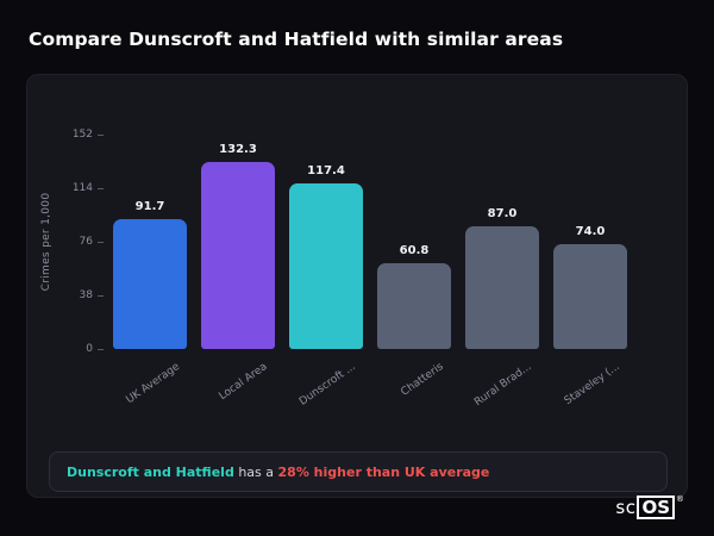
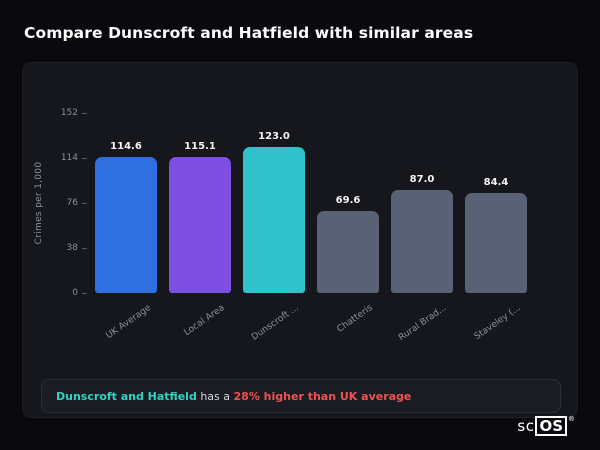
UK Average: 91.7 -> 114.6
Local Area: 132.3 -> 115.1
Dunscroft ...: 117.4 -> 123.0
Chatteris: 60.8 -> 69.6
Staveley (...: 74.0 -> 84.4
